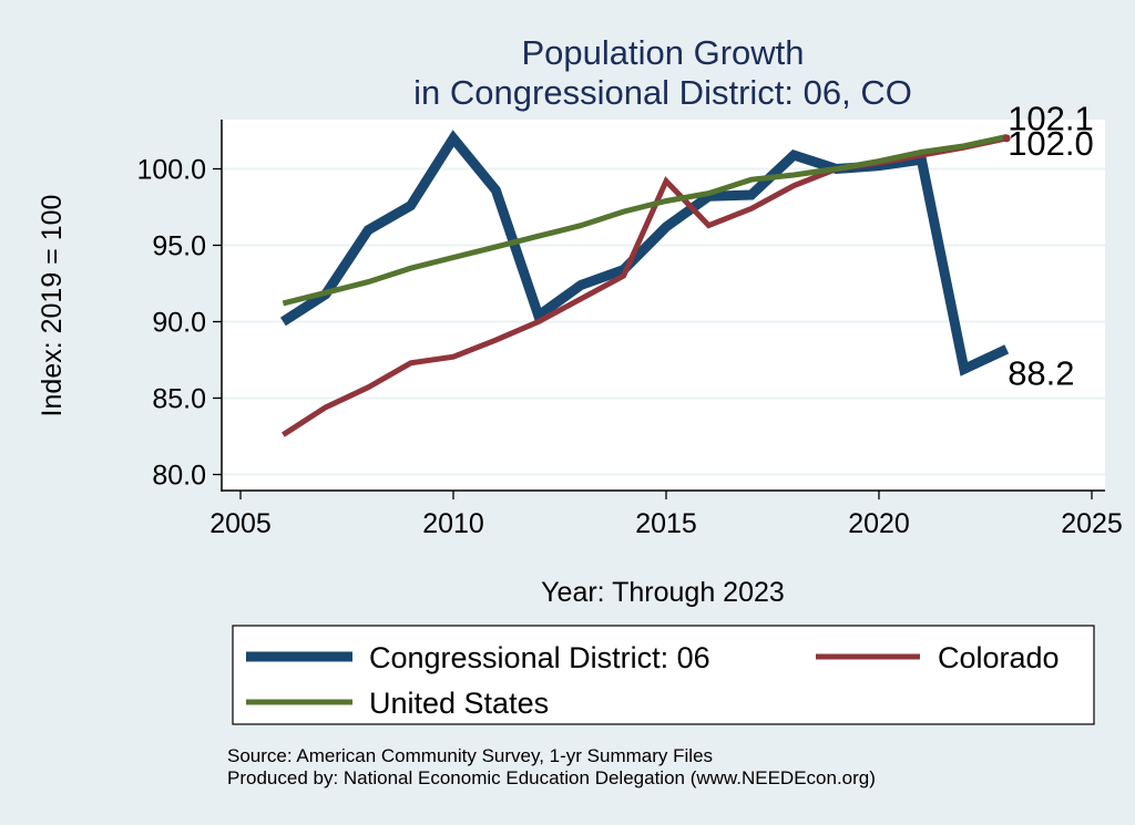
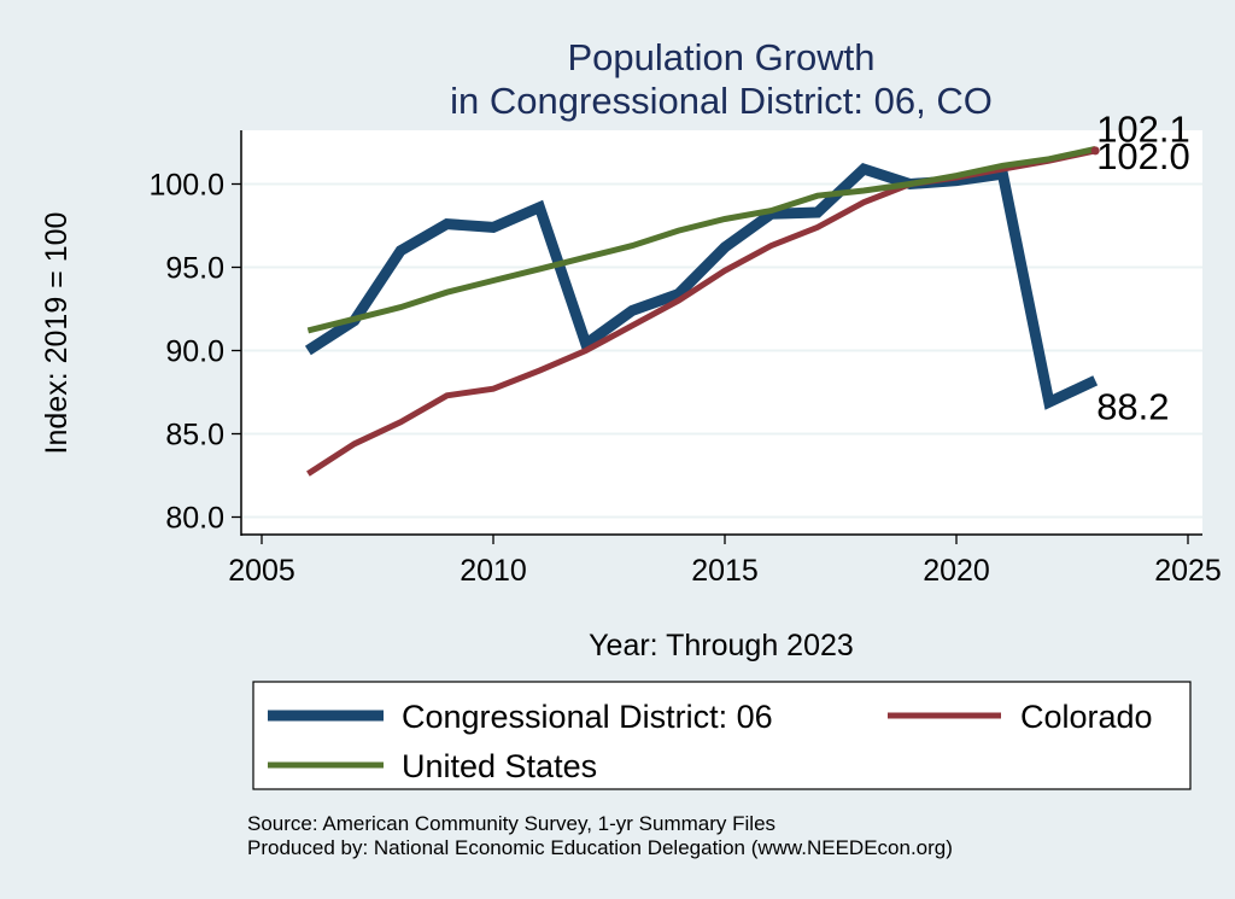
Congressional District: 06/2010: 102.0 -> 97.4
Colorado/2015: 99.2 -> 94.8
